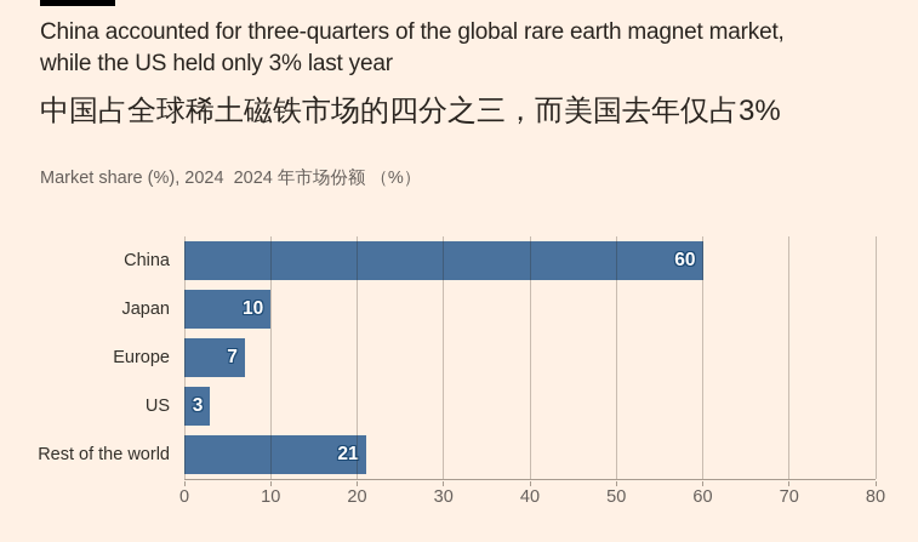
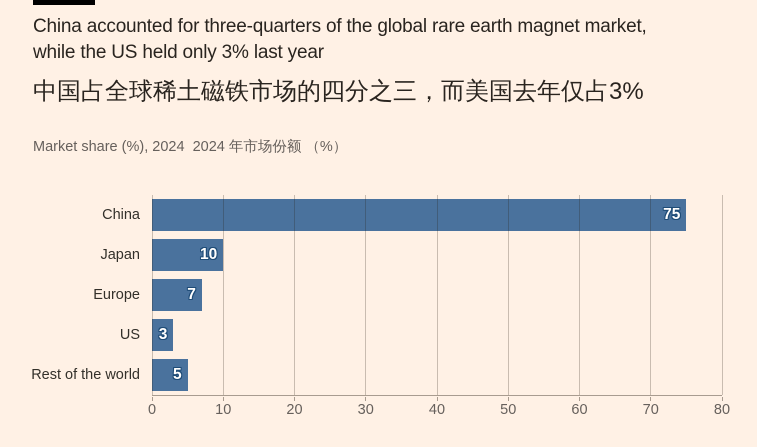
China: 60 -> 75
Rest of the world: 21 -> 5
